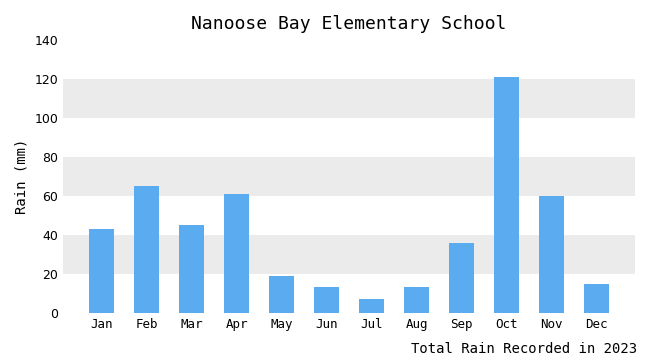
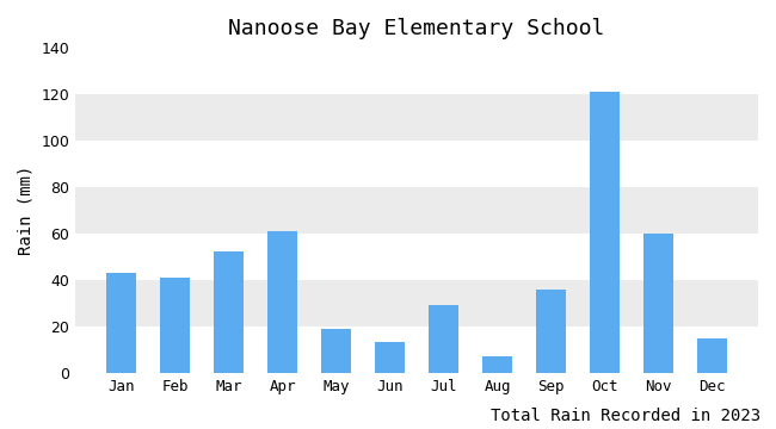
Feb: 65 -> 41
Mar: 45 -> 52
Jul: 7 -> 29
Aug: 13 -> 7
